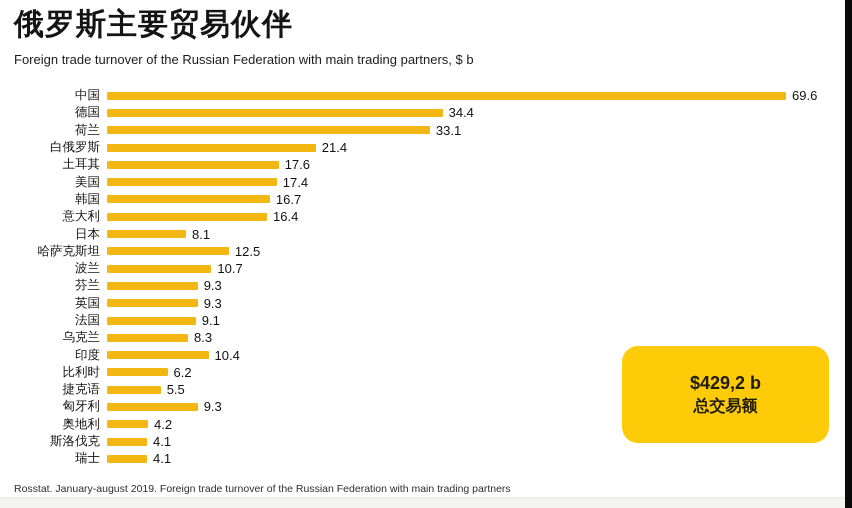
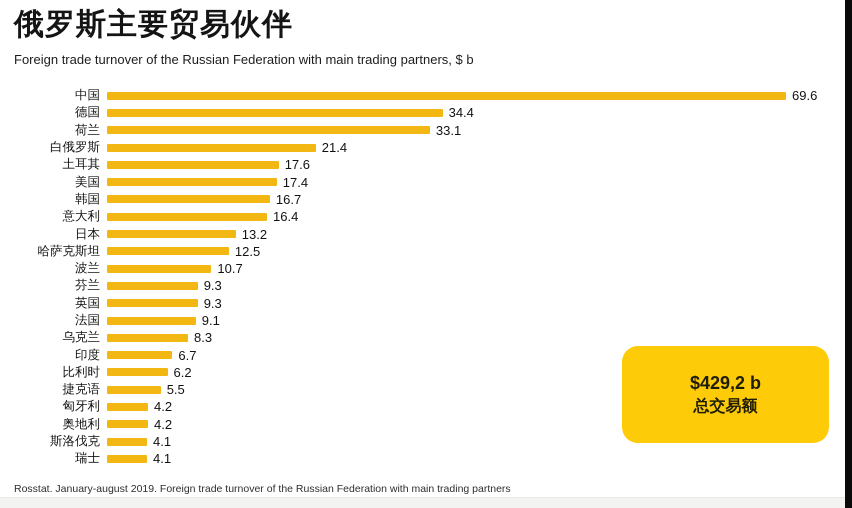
日本: 8.1 -> 13.2
印度: 10.4 -> 6.7
匈牙利: 9.3 -> 4.2
